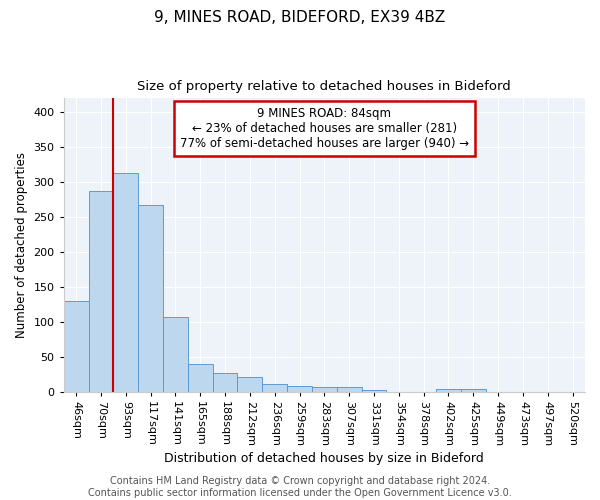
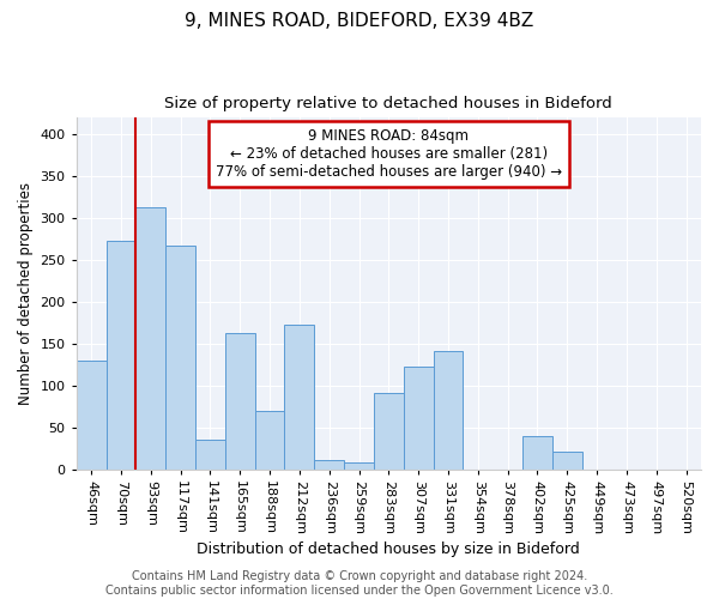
70sqm: 287 -> 274
141sqm: 107 -> 36
165sqm: 41 -> 164
188sqm: 27 -> 70
212sqm: 22 -> 174
283sqm: 8 -> 92
307sqm: 7 -> 124
331sqm: 3 -> 142
402sqm: 5 -> 40
425sqm: 5 -> 22
